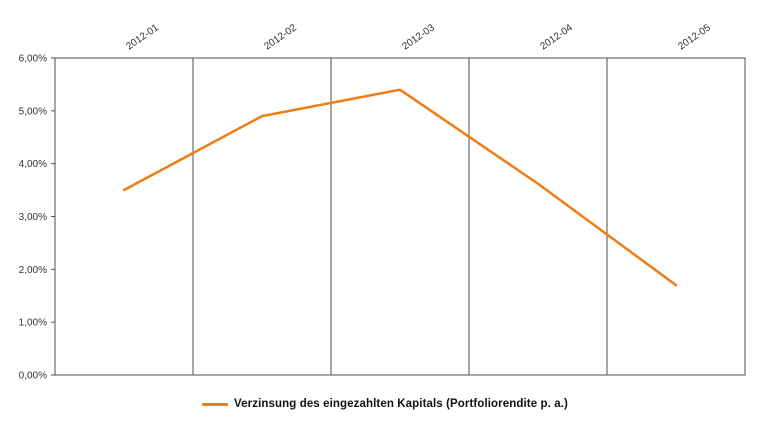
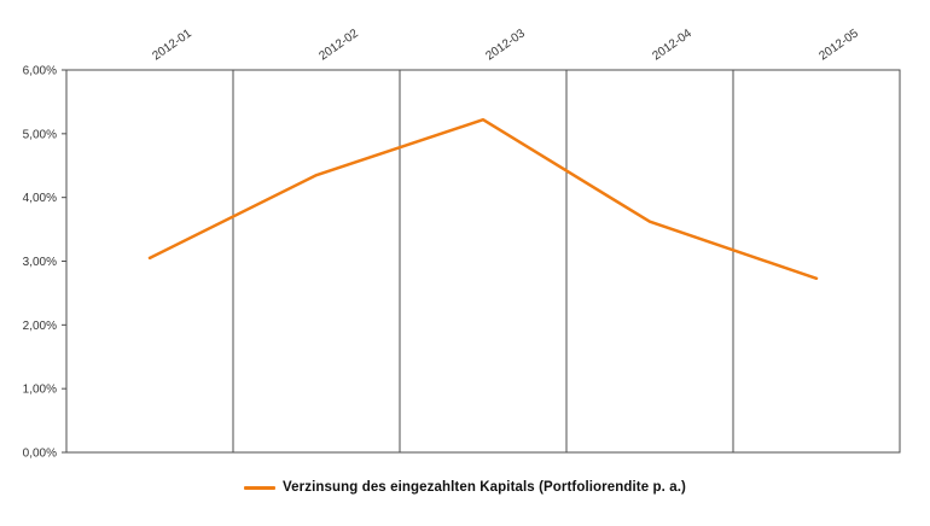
2012-01: 3,5% -> 3,0%
2012-02: 4,9% -> 4,3%
2012-03: 5,4% -> 5,2%
2012-05: 1,7% -> 2,7%
